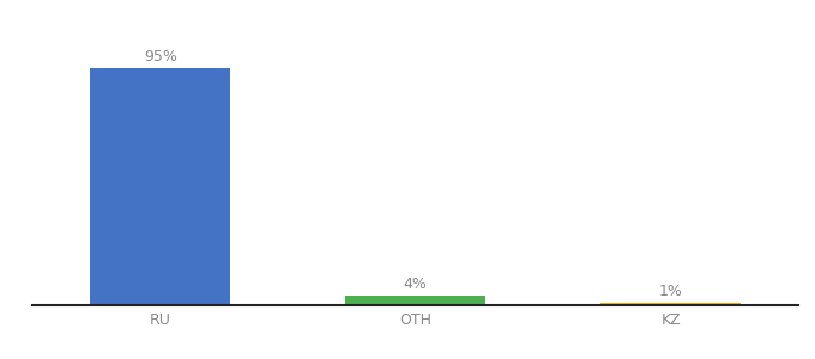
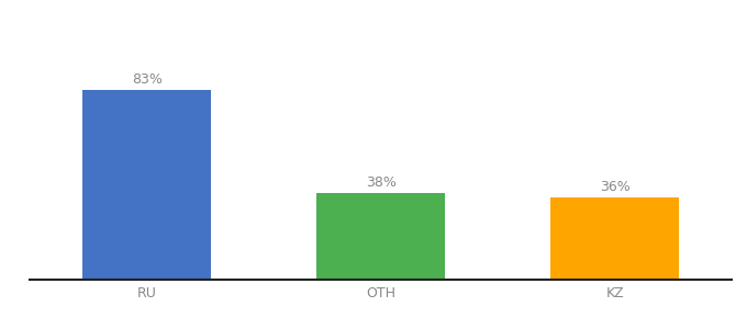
RU: 95% -> 83%
OTH: 4% -> 38%
KZ: 1% -> 36%
